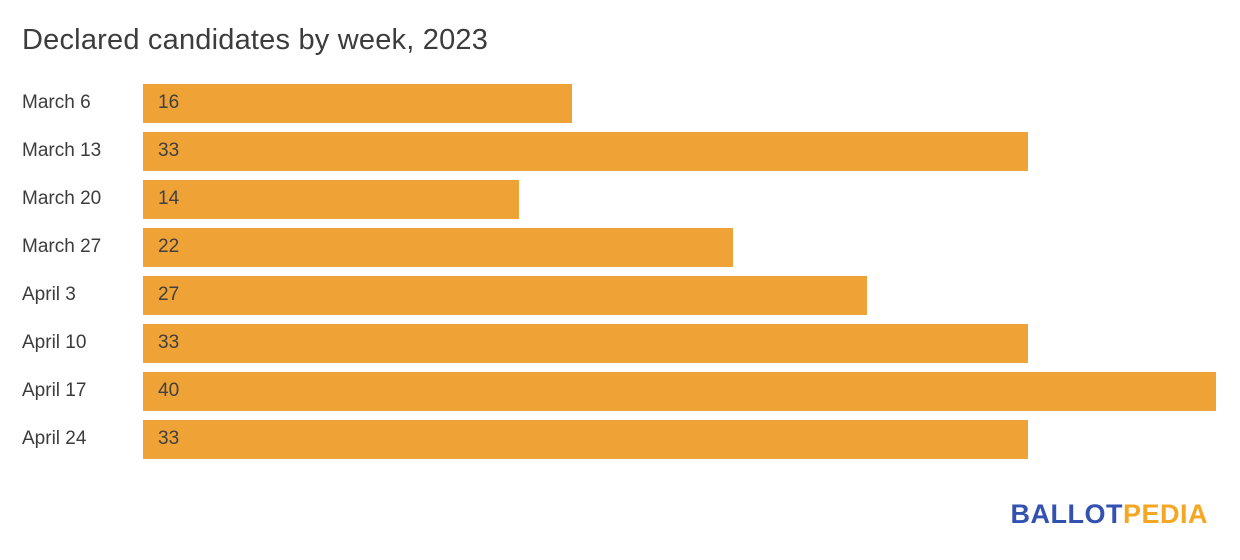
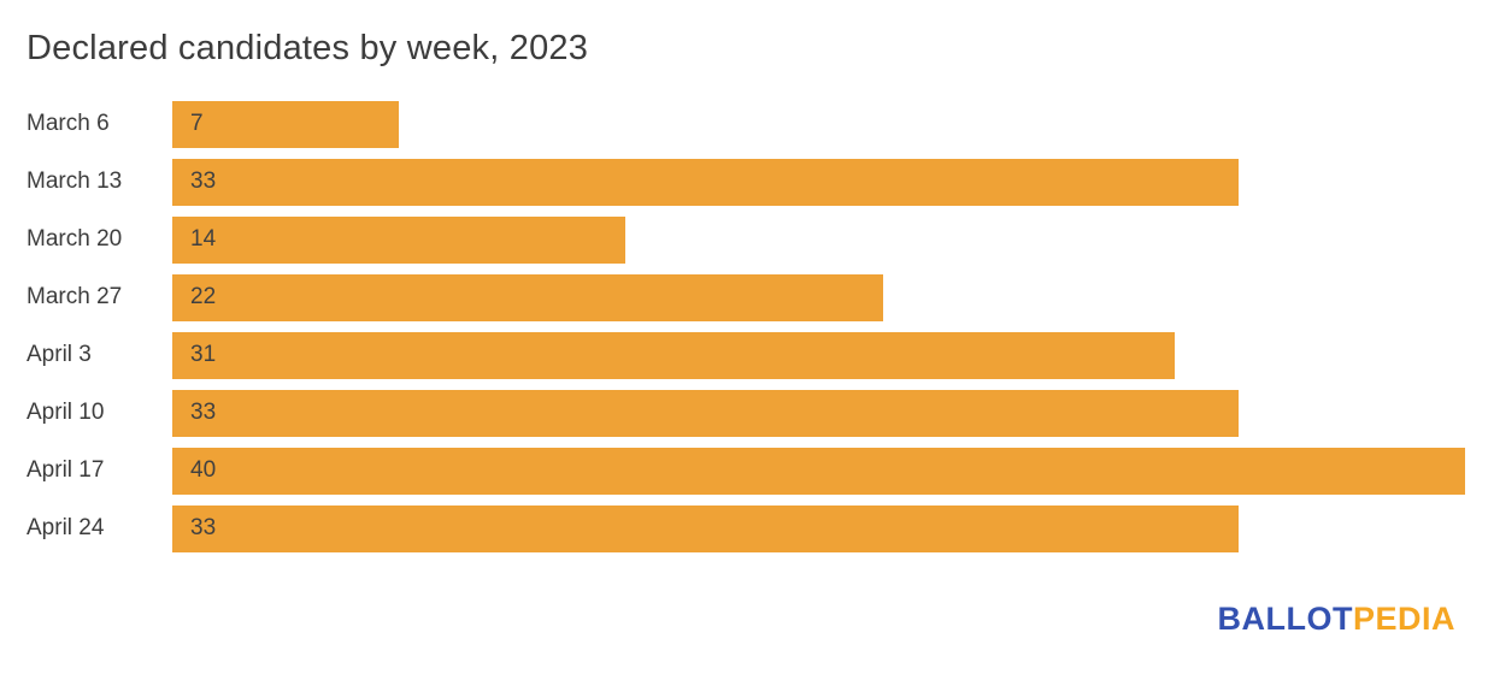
March 6: 16 -> 7
April 3: 27 -> 31
